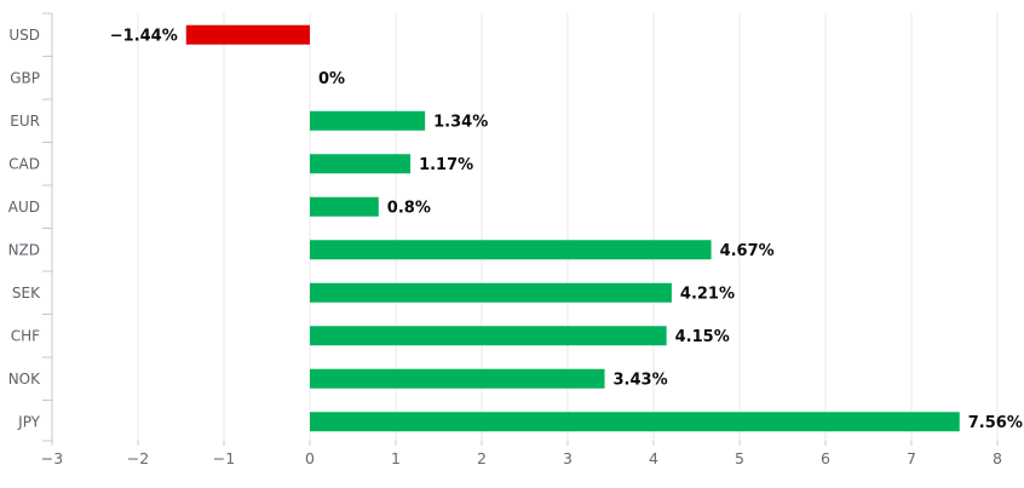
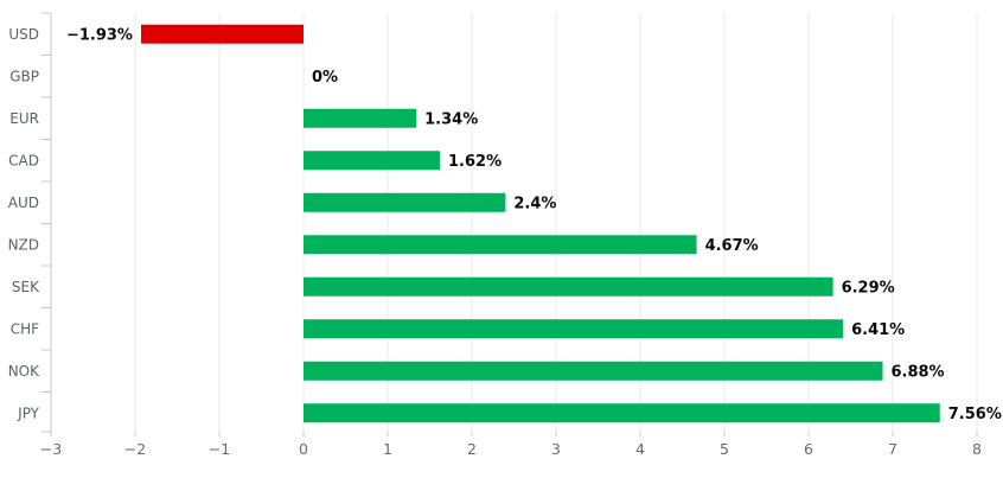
USD: −1.44% -> −1.93%
CAD: 1.17% -> 1.62%
AUD: 0.8% -> 2.4%
SEK: 4.21% -> 6.29%
CHF: 4.15% -> 6.41%
NOK: 3.43% -> 6.88%
